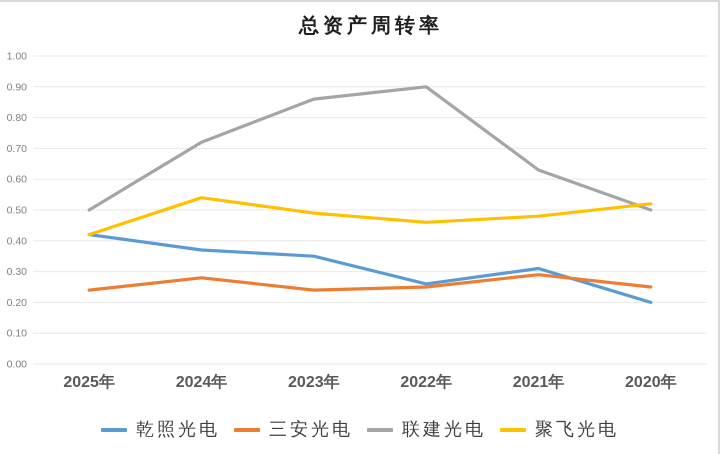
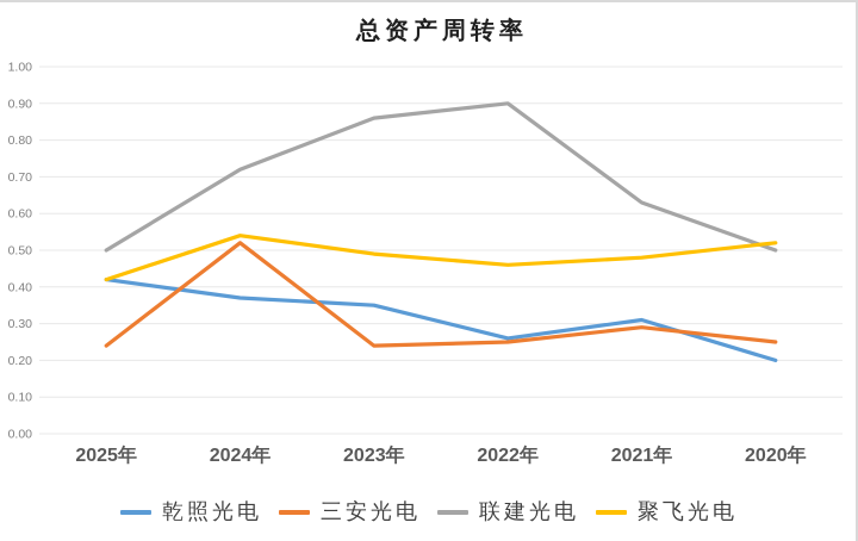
三安光电/2024年: 0.28 -> 0.52
